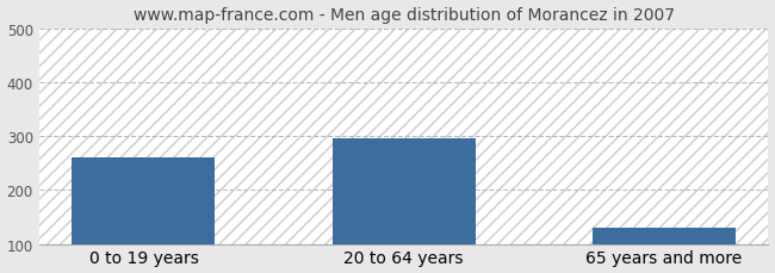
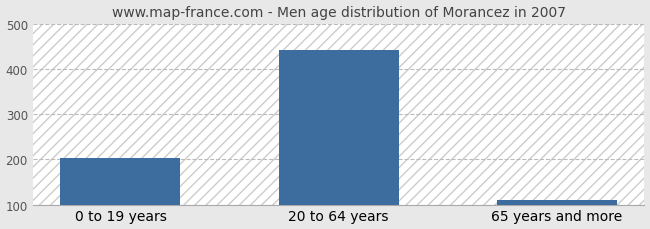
0 to 19 years: 260 -> 203
20 to 64 years: 295 -> 443
65 years and more: 130 -> 110
